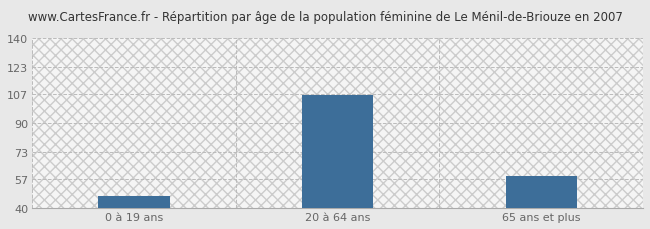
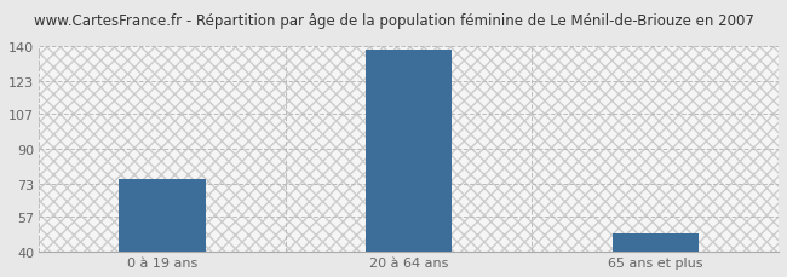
0 à 19 ans: 47 -> 75
20 à 64 ans: 106 -> 138
65 ans et plus: 59 -> 49
